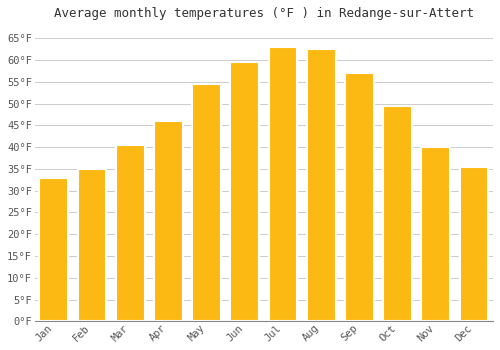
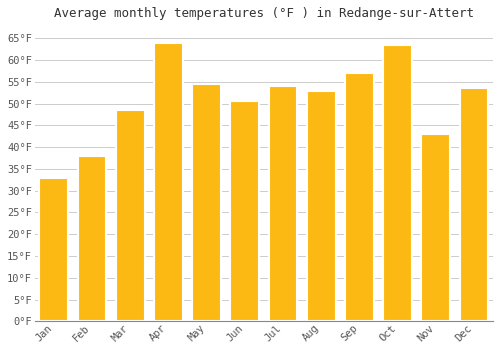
Feb: 35.0°F -> 38.0°F
Mar: 40.5°F -> 48.5°F
Apr: 46.0°F -> 64.0°F
Jun: 59.5°F -> 50.5°F
Jul: 63.0°F -> 54.0°F
Aug: 62.5°F -> 53.0°F
Oct: 49.5°F -> 63.5°F
Nov: 40.0°F -> 43.0°F
Dec: 35.5°F -> 53.5°F
